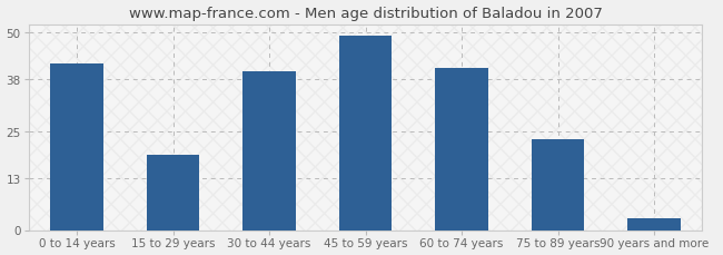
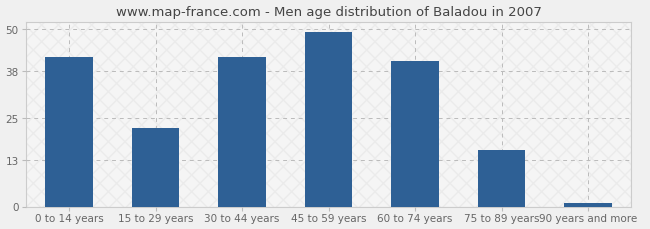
15 to 29 years: 19 -> 22
30 to 44 years: 40 -> 42
75 to 89 years: 23 -> 16
90 years and more: 3 -> 1
